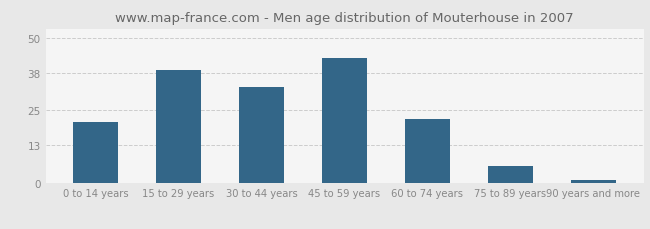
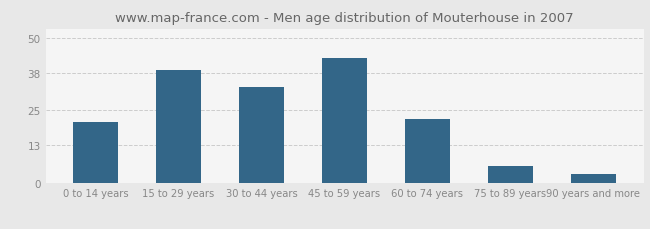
90 years and more: 1 -> 3
